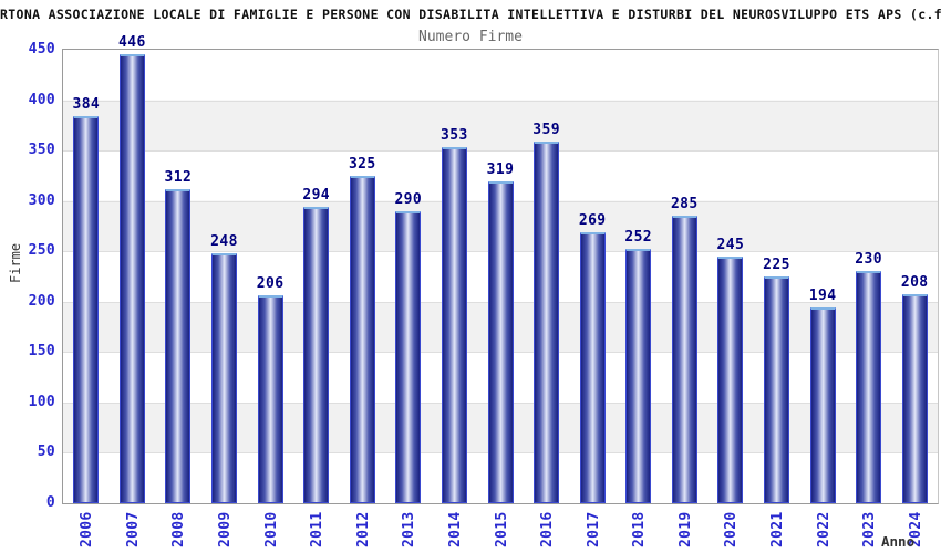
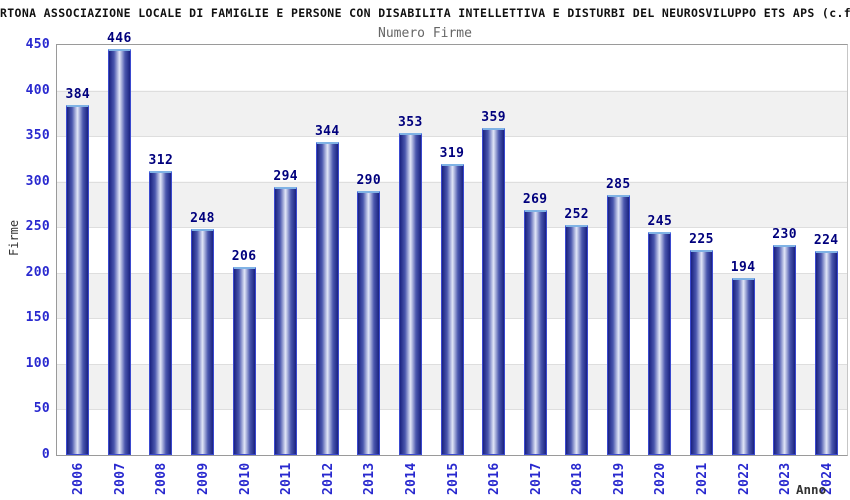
2012: 325 -> 344
2024: 208 -> 224
